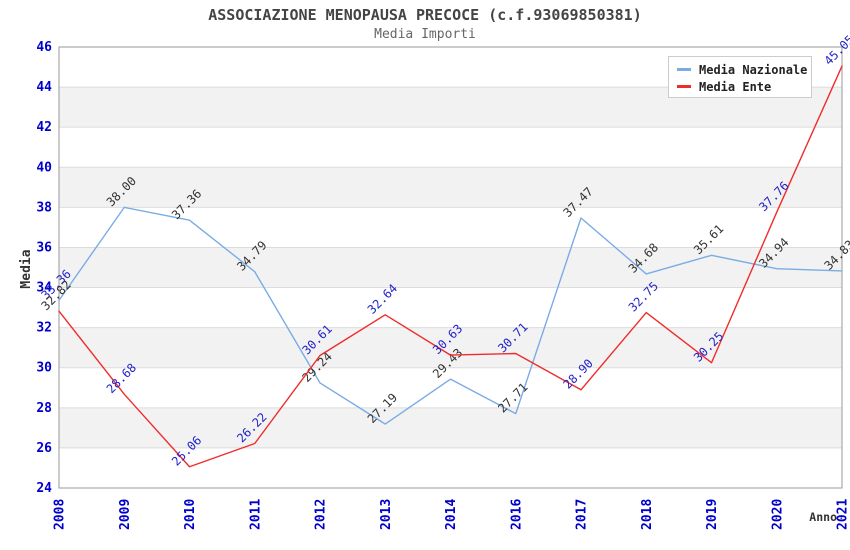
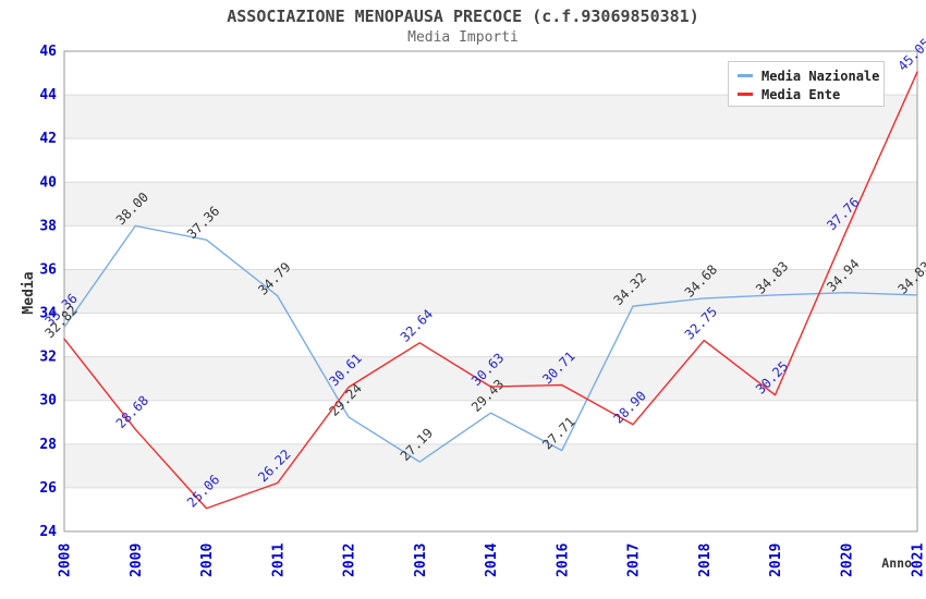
Media Nazionale/2017: 37.47 -> 34.32
Media Nazionale/2019: 35.61 -> 34.83
